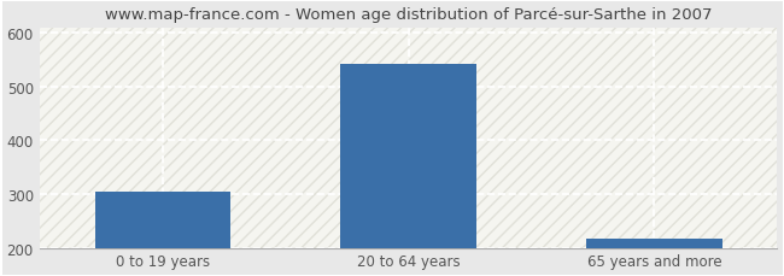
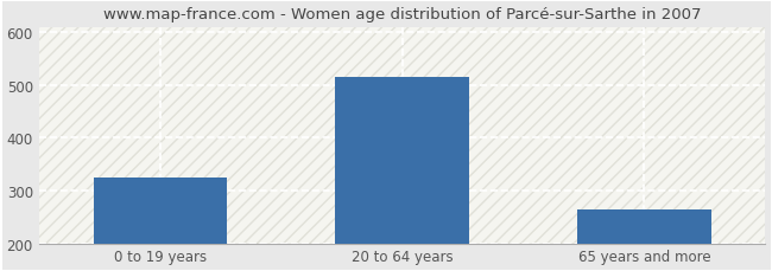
0 to 19 years: 305 -> 325
20 to 64 years: 543 -> 515
65 years and more: 218 -> 265
